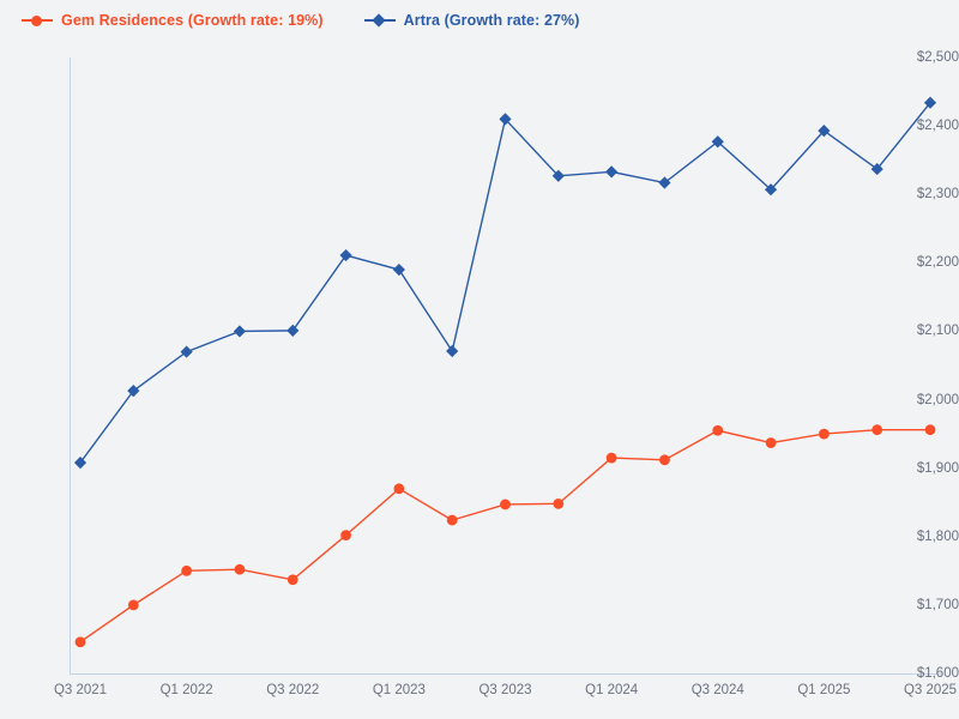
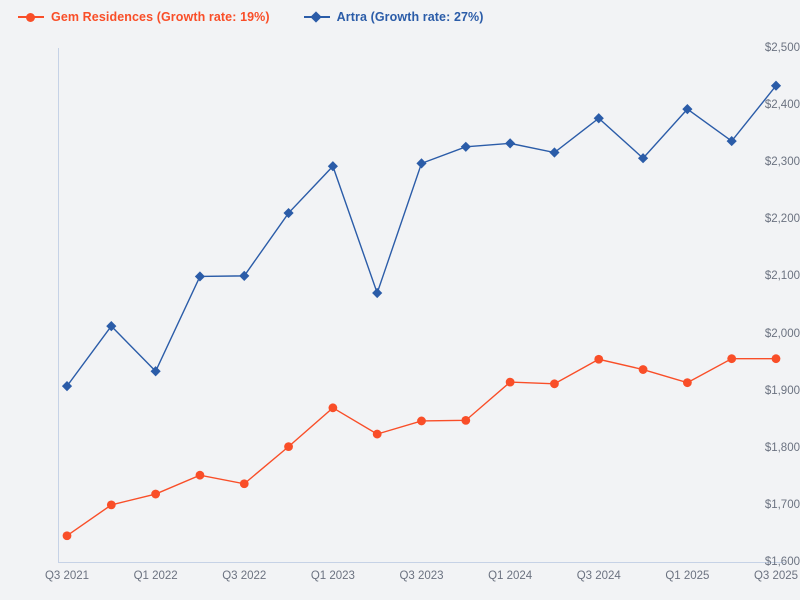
Gem Residences (Growth rate: 19%)/Q1 2022: $1750 -> $1720
Artra (Growth rate: 27%)/Q1 2022: $2070 -> $1930
Artra (Growth rate: 27%)/Q1 2023: $2190 -> $2290
Artra (Growth rate: 27%)/Q3 2023: $2410 -> $2300
Gem Residences (Growth rate: 19%)/Q1 2025: $1950 -> $1910
